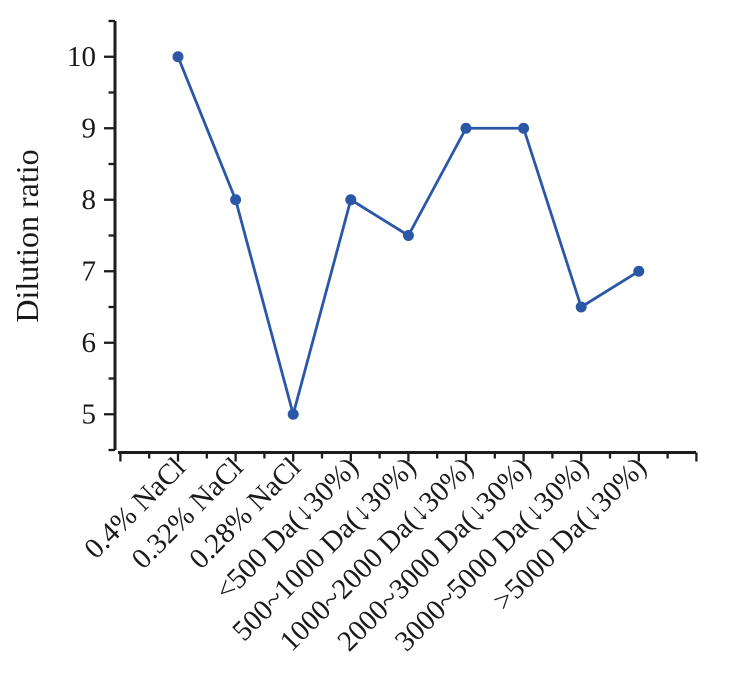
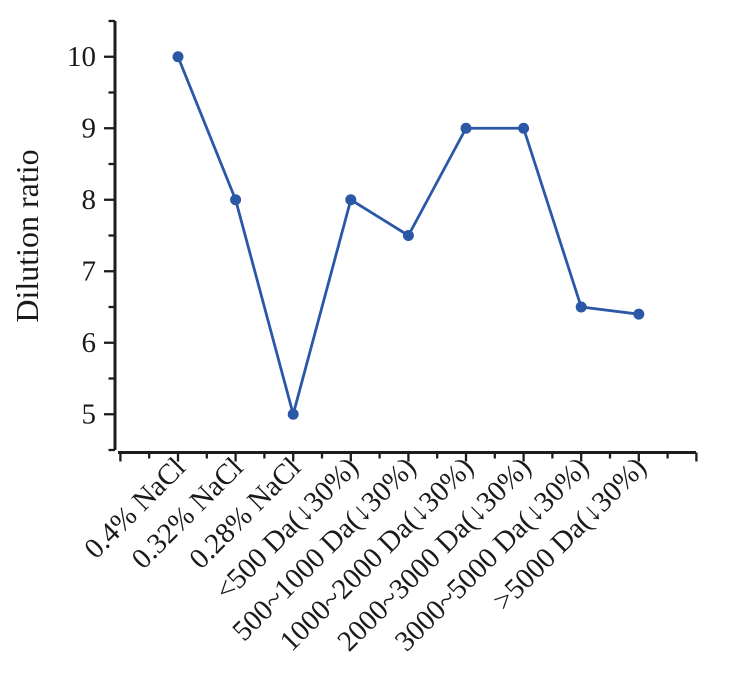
>5000 Da(↓30%): 7.0 -> 6.4
